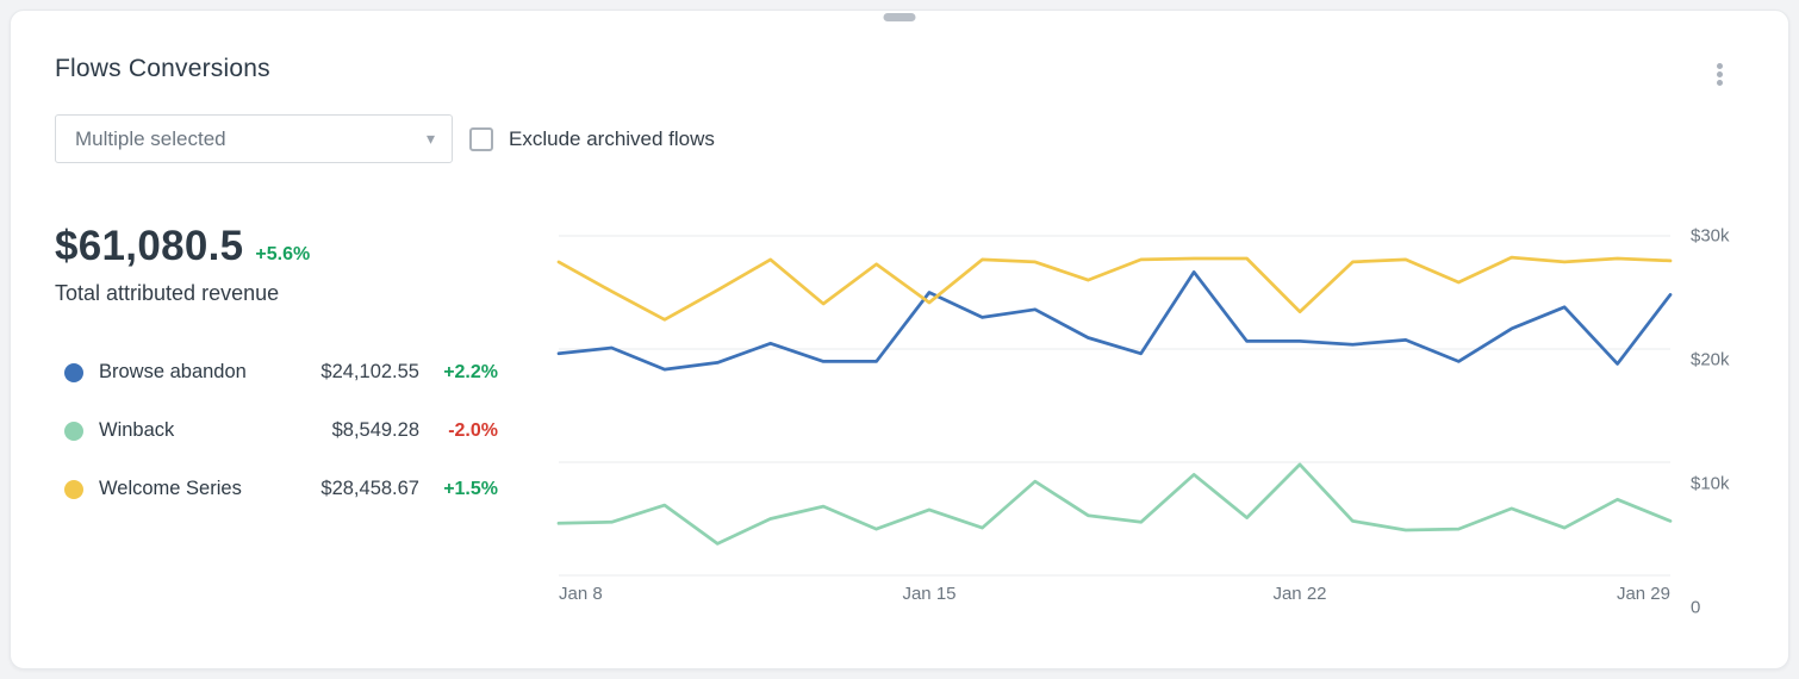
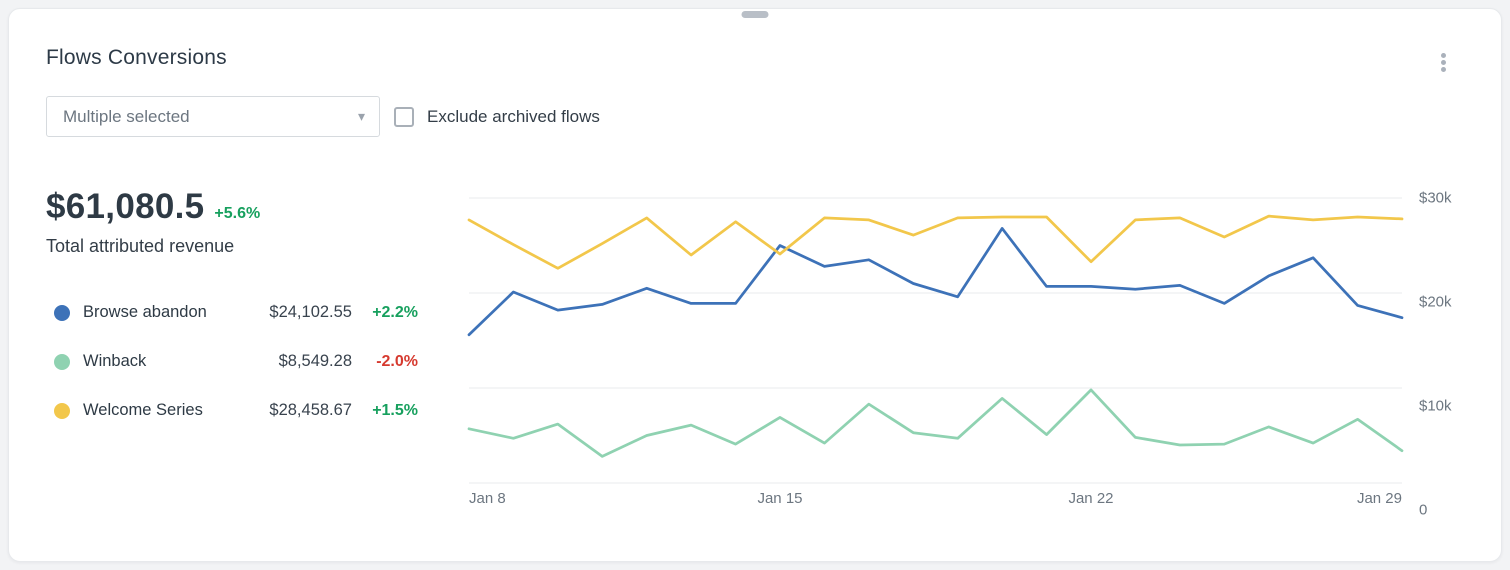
Browse abandon/Jan 8: $19.6k -> $15.6k
Winback/Jan 8: $4.6k -> $5.7k
Winback/Jan 15: $5.8k -> $6.9k
Browse abandon/Jan 29: $24.8k -> $17.4k
Winback/Jan 29: $4.8k -> $3.4k
